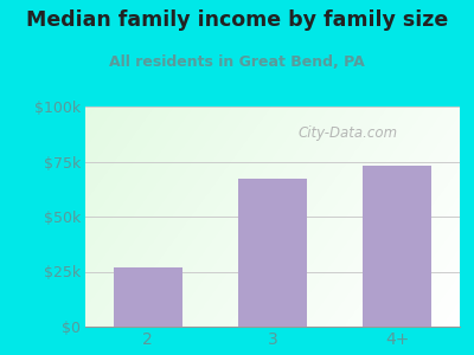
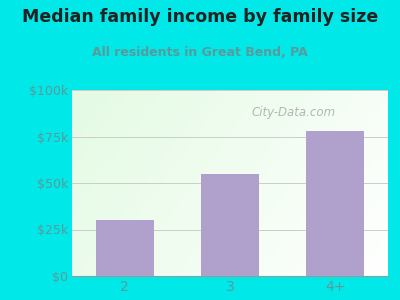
2: $27k -> $30k
3: $67k -> $55k
4+: $73k -> $78k
